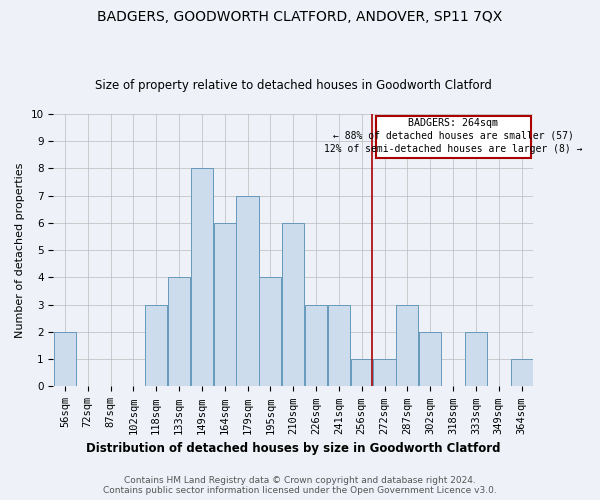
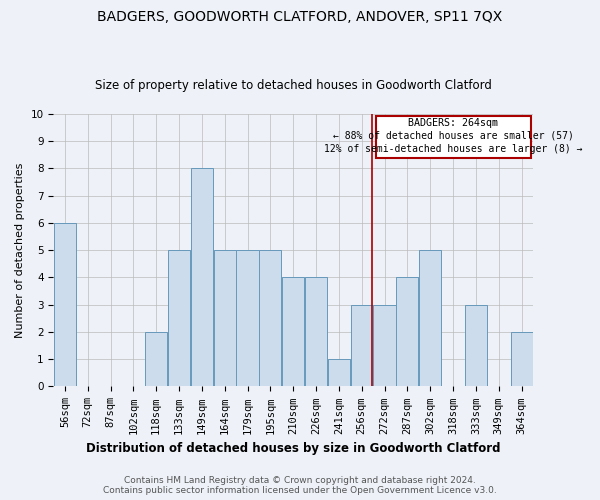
56sqm: 2 -> 6
118sqm: 3 -> 2
133sqm: 4 -> 5
164sqm: 6 -> 5
179sqm: 7 -> 5
195sqm: 4 -> 5
210sqm: 6 -> 4
226sqm: 3 -> 4
241sqm: 3 -> 1
256sqm: 1 -> 3
272sqm: 1 -> 3
287sqm: 3 -> 4
302sqm: 2 -> 5
333sqm: 2 -> 3
364sqm: 1 -> 2
